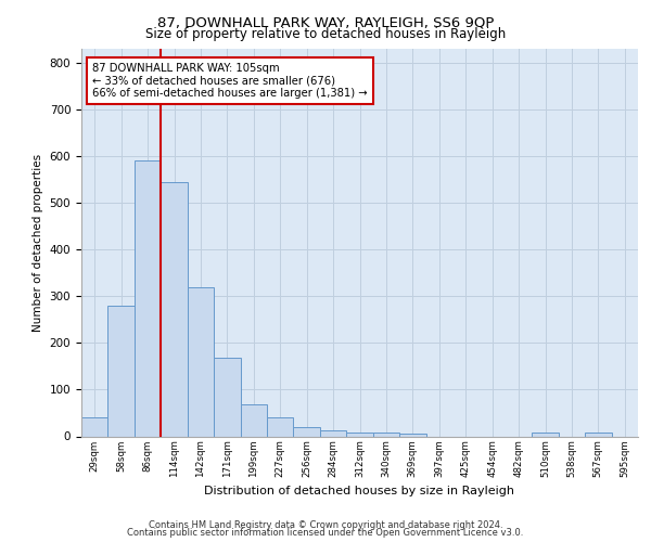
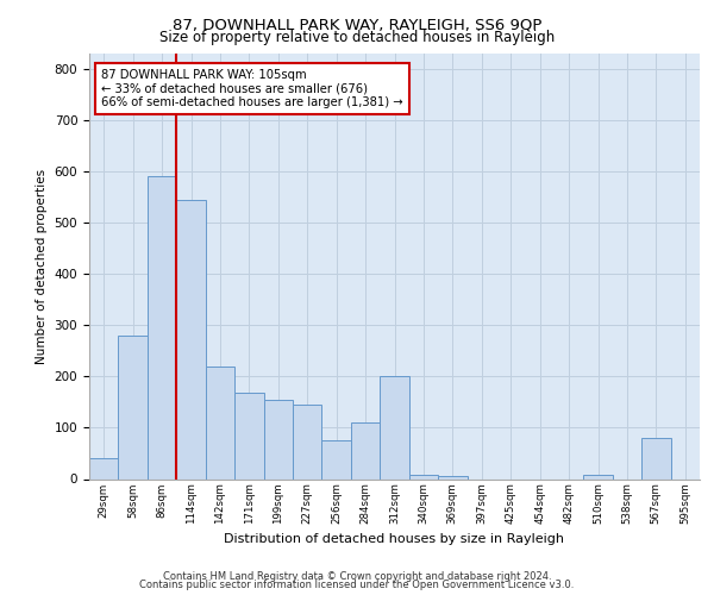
142sqm: 320 -> 220
199sqm: 68 -> 155
227sqm: 40 -> 145
256sqm: 20 -> 75
284sqm: 12 -> 110
312sqm: 8 -> 200
567sqm: 8 -> 80
